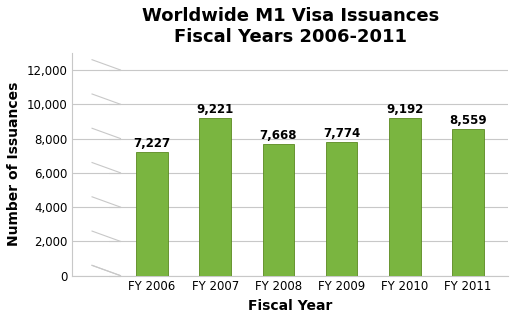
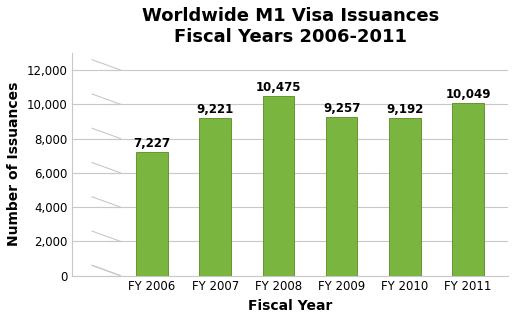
FY 2008: 7,668 -> 10,475
FY 2009: 7,774 -> 9,257
FY 2011: 8,559 -> 10,049
